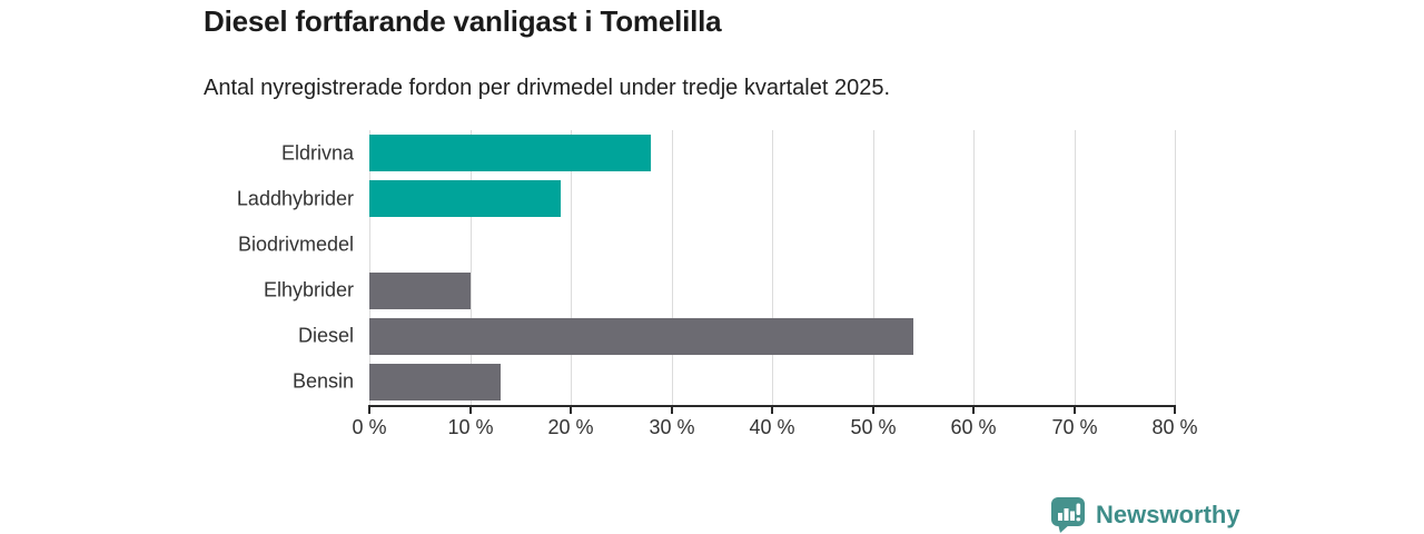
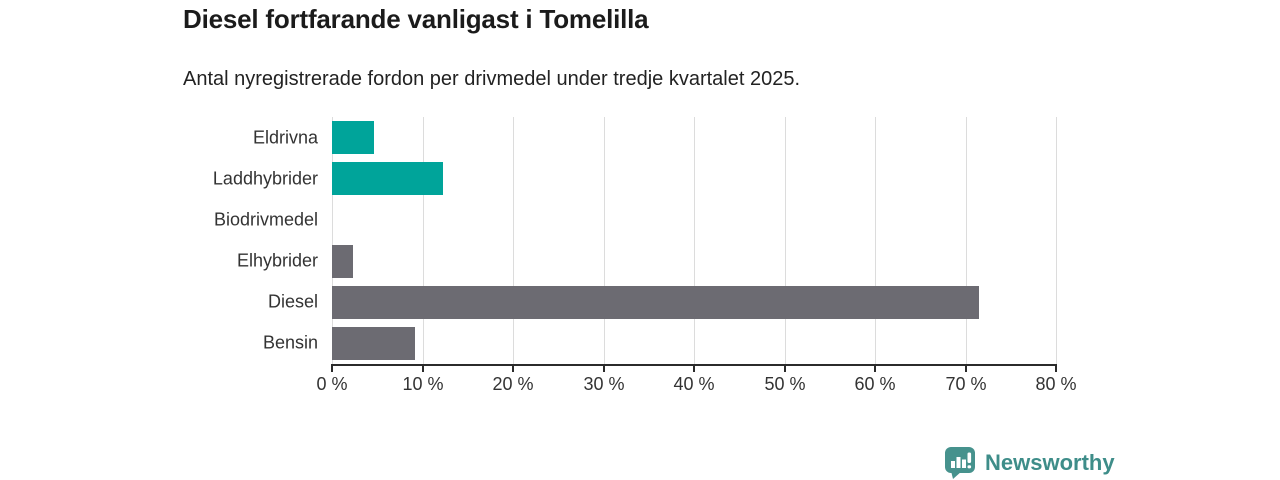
Eldrivna: 28% -> 5%
Laddhybrider: 19% -> 12%
Elhybrider: 10% -> 2%
Diesel: 54% -> 72%
Bensin: 13% -> 9%
